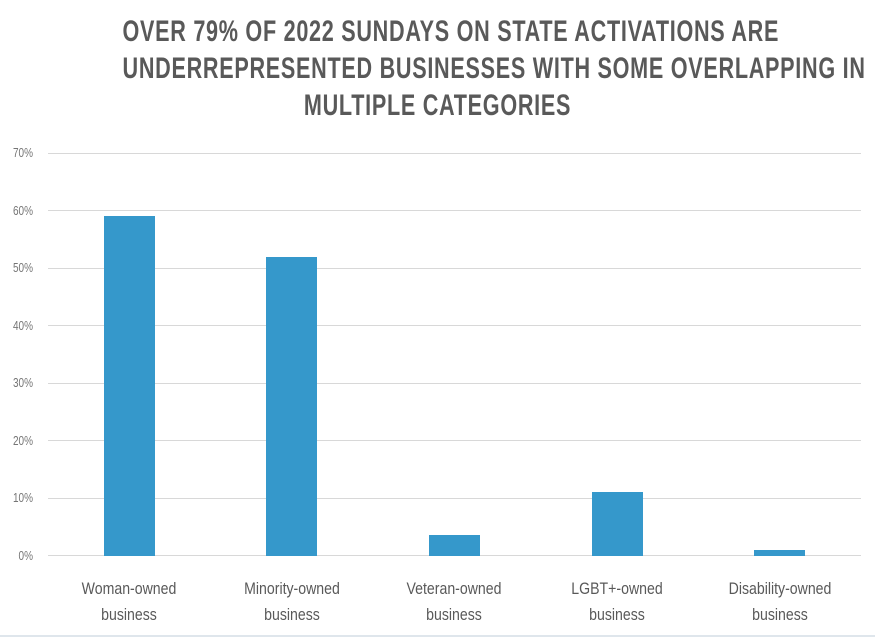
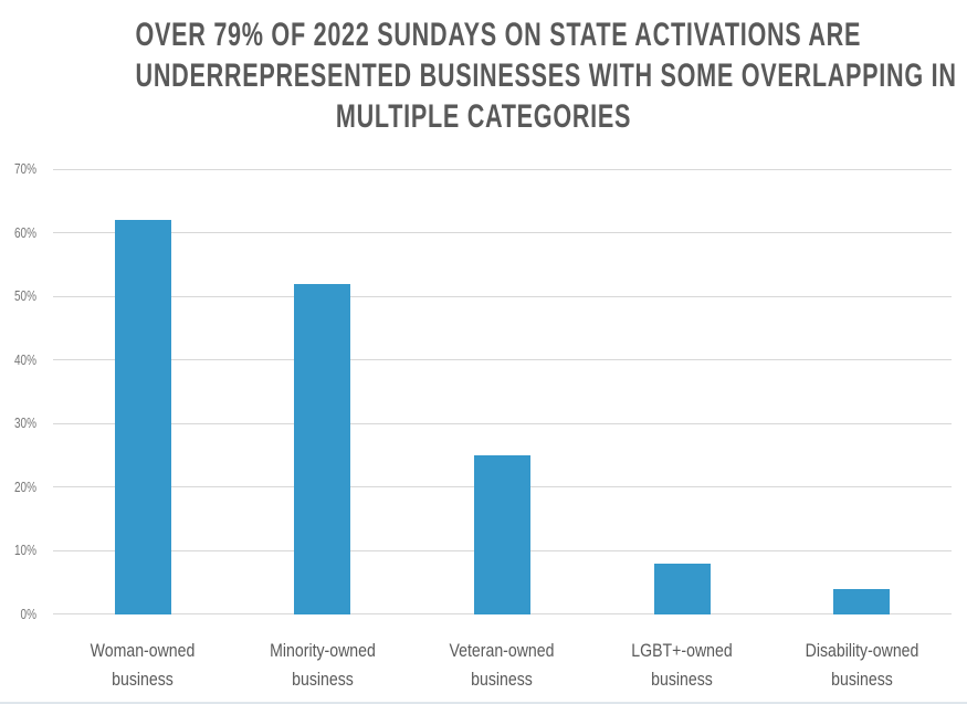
Woman-owned business: 59% -> 62%
Veteran-owned business: 4% -> 25%
LGBT+-owned business: 11% -> 8%
Disability-owned business: 1% -> 4%
